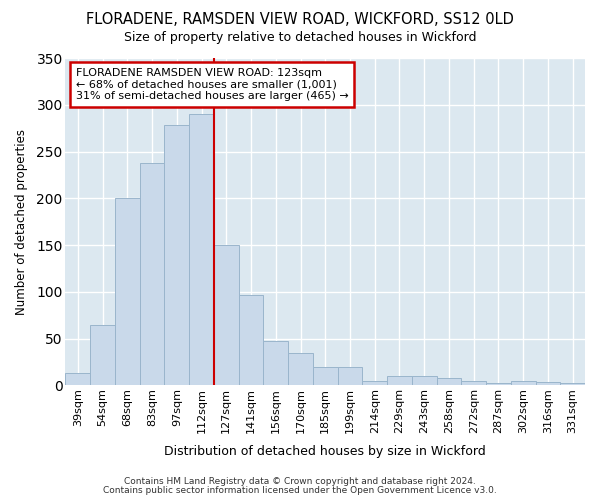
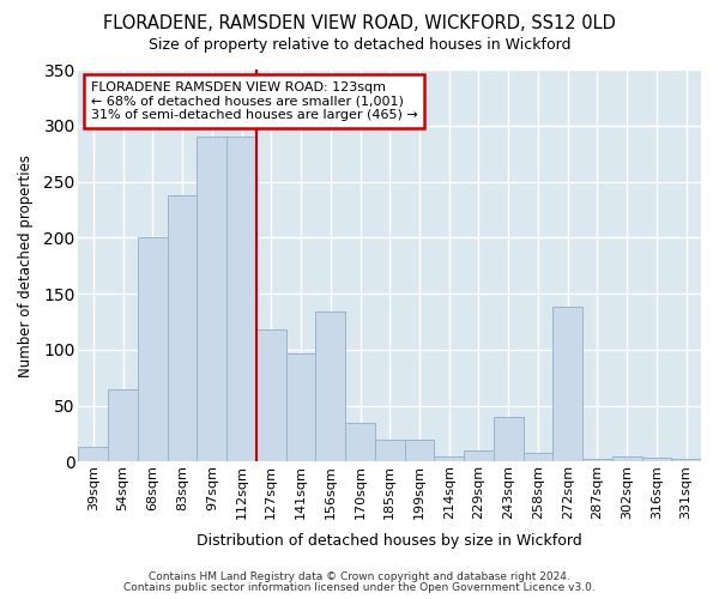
97sqm: 278 -> 290
127sqm: 150 -> 118
156sqm: 48 -> 134
243sqm: 10 -> 40
272sqm: 5 -> 138
